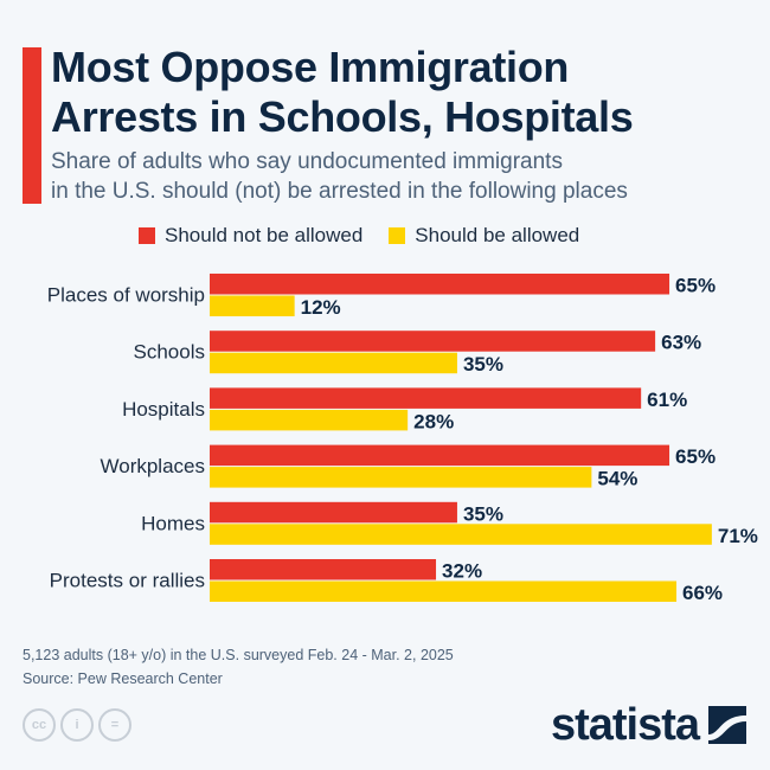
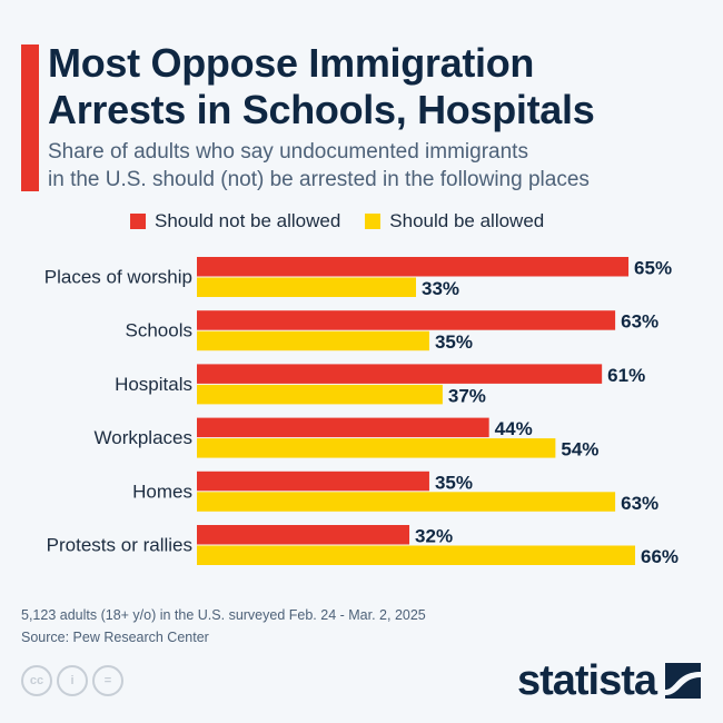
Should be allowed/Places of worship: 12% -> 33%
Should be allowed/Hospitals: 28% -> 37%
Should not be allowed/Workplaces: 65% -> 44%
Should be allowed/Homes: 71% -> 63%
